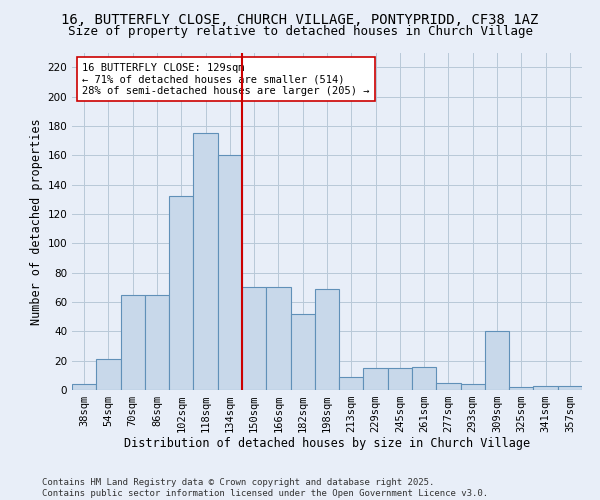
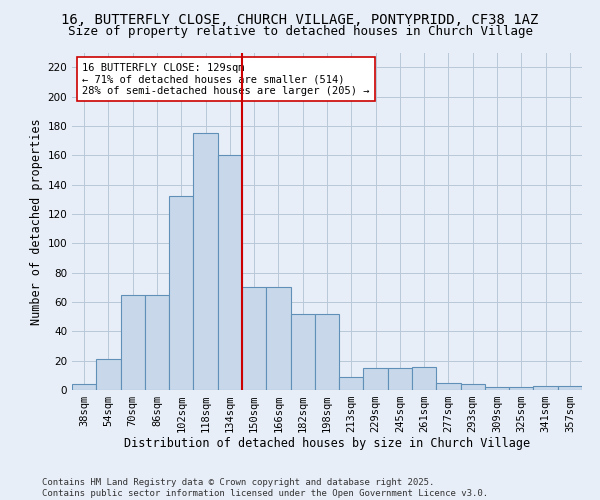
198sqm: 69 -> 52
309sqm: 40 -> 2
